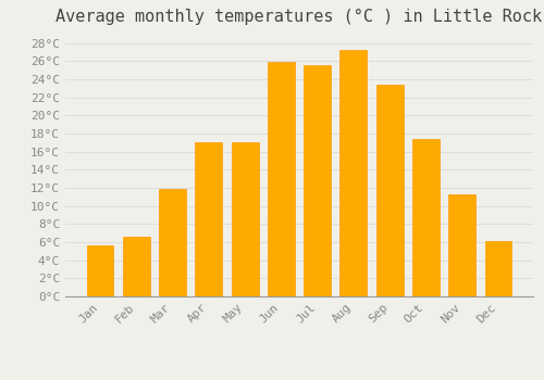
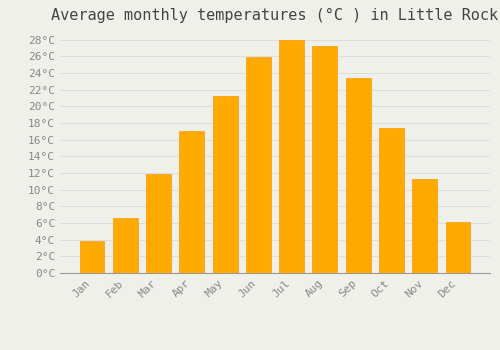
Jan: 5.6°C -> 3.9°C
May: 17.0°C -> 21.3°C
Jul: 25.6°C -> 28.0°C
